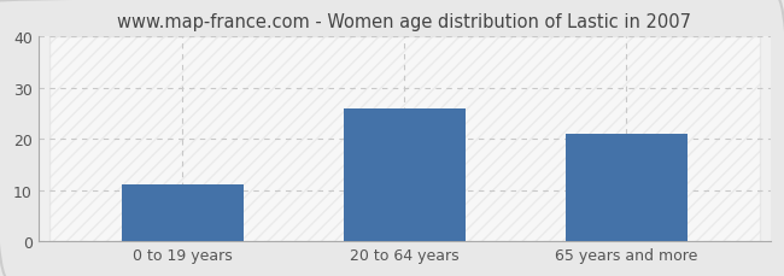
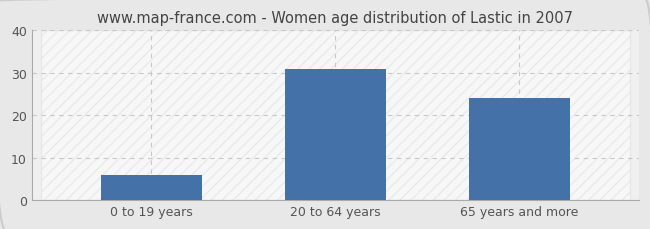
0 to 19 years: 11 -> 6
20 to 64 years: 26 -> 31
65 years and more: 21 -> 24
